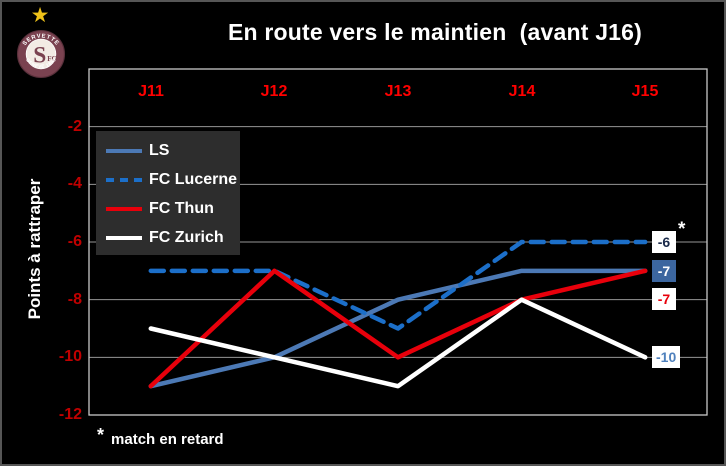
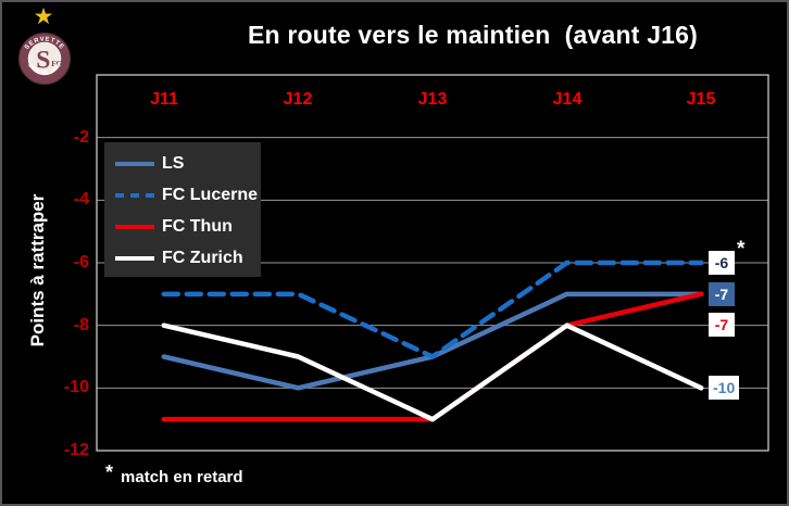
LS/J11: -11 -> -9
FC Zurich/J11: -9 -> -8
FC Thun/J12: -7 -> -11
FC Zurich/J12: -10 -> -9
LS/J13: -8 -> -9
FC Thun/J13: -10 -> -11
